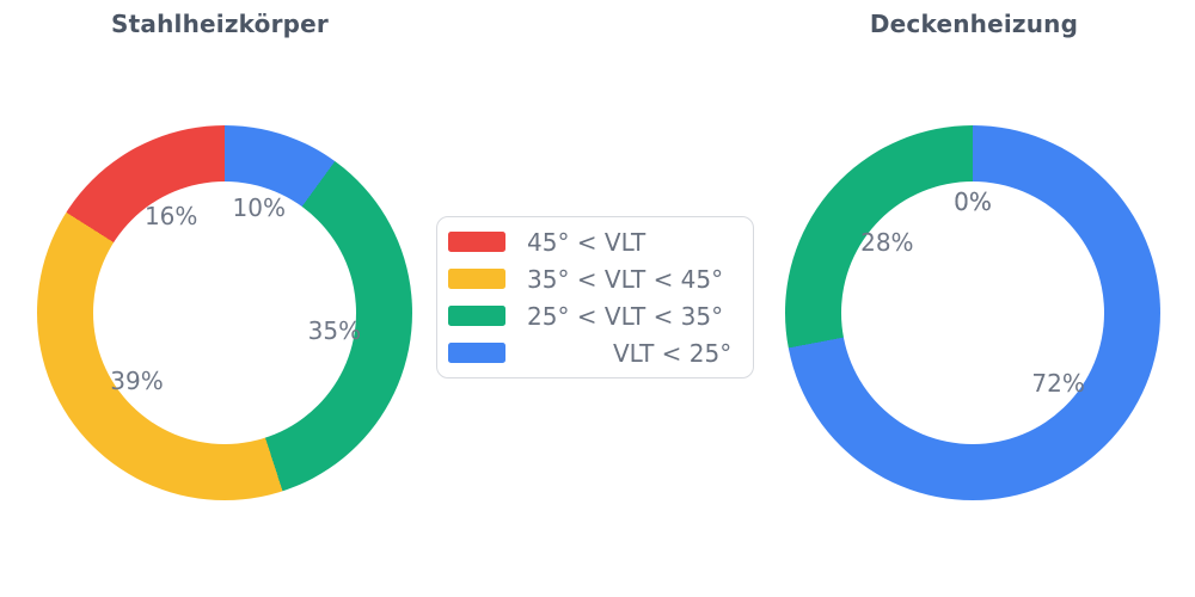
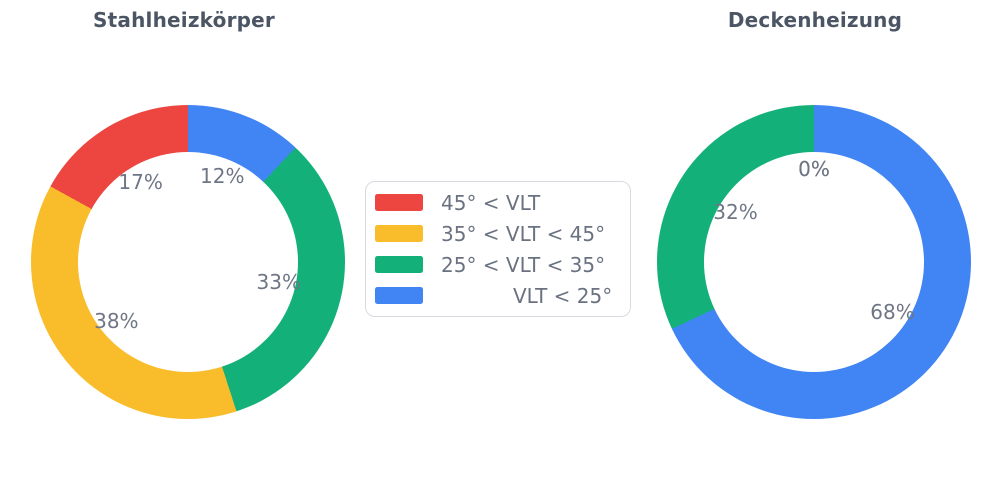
Stahlheizkörper/45° < VLT: 16% -> 17%
Stahlheizkörper/35° < VLT < 45°: 39% -> 38%
Stahlheizkörper/25° < VLT < 35°: 35% -> 33%
Stahlheizkörper/VLT < 25°: 10% -> 12%
Deckenheizung/25° < VLT < 35°: 28% -> 32%
Deckenheizung/VLT < 25°: 72% -> 68%
